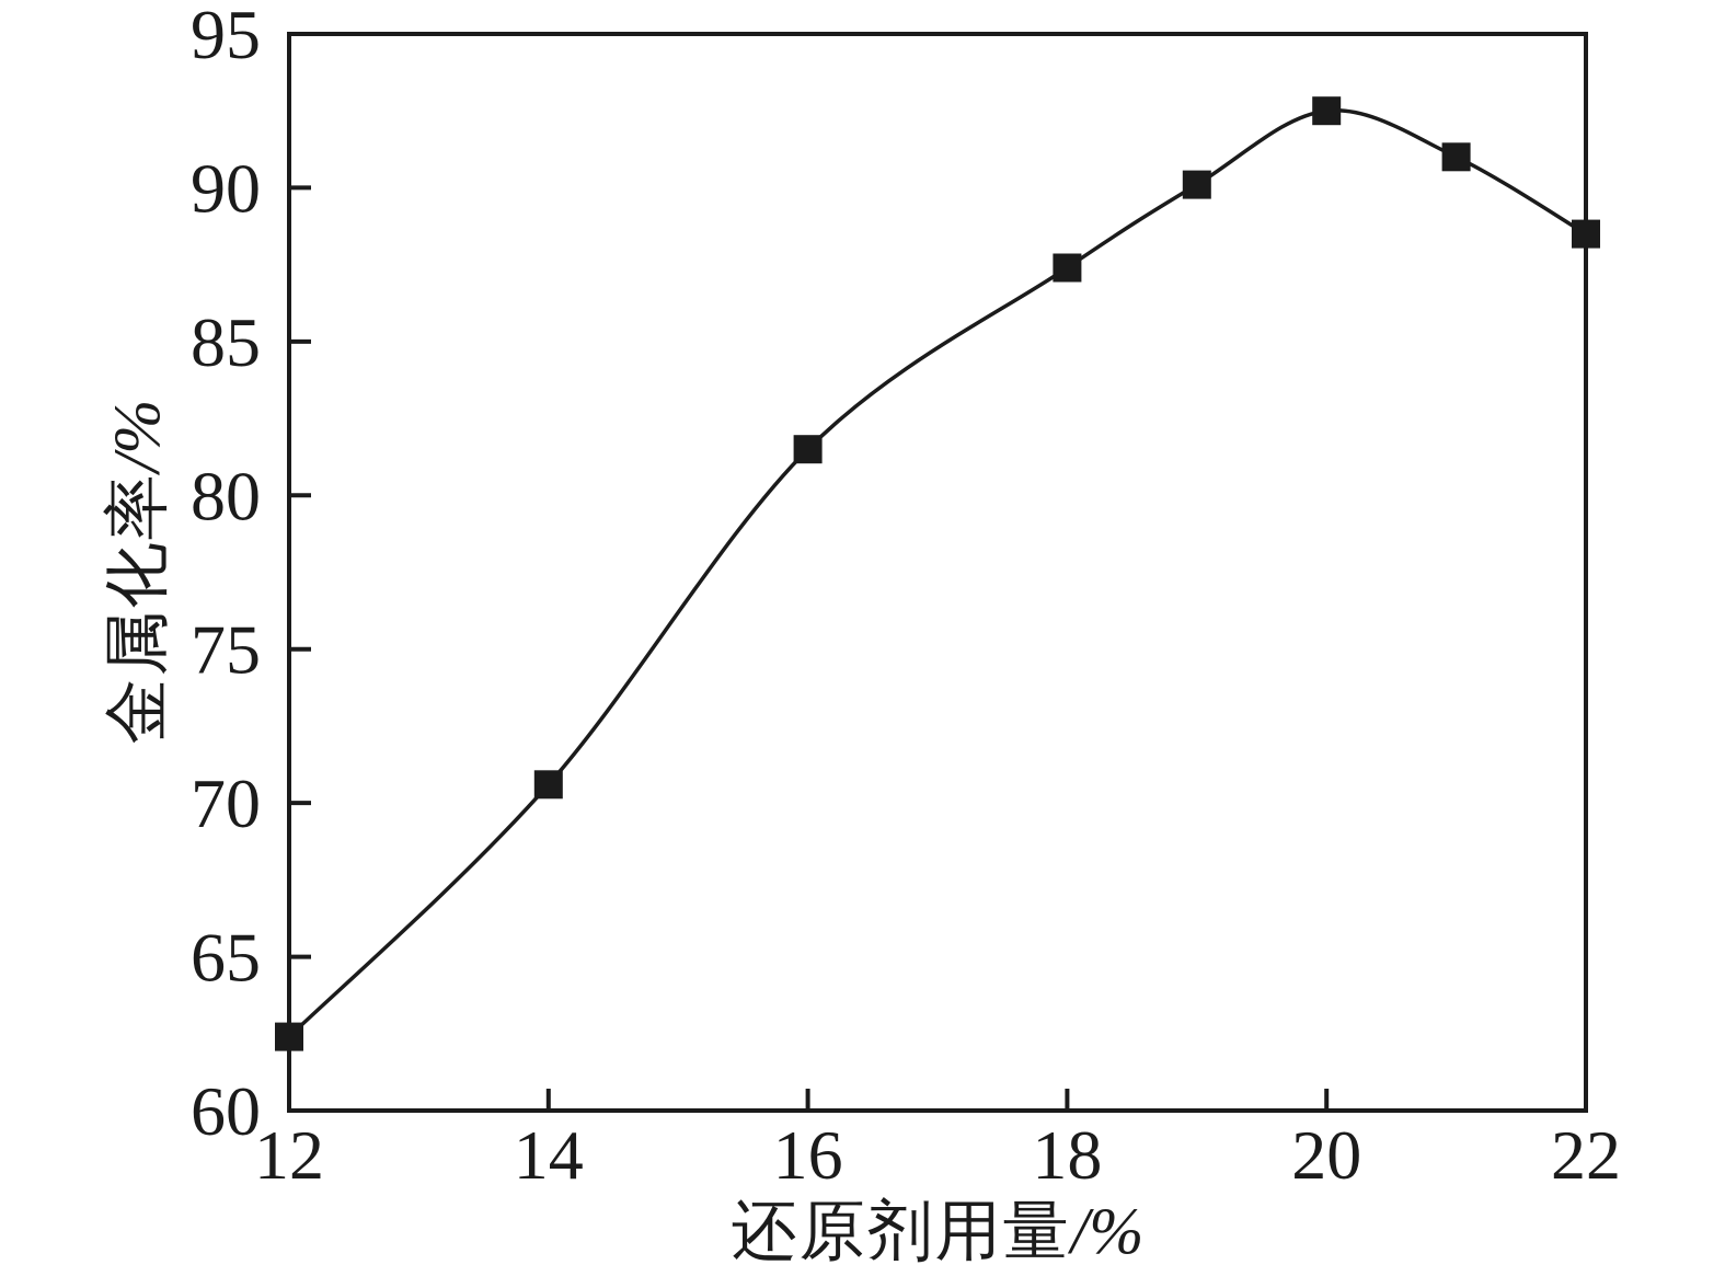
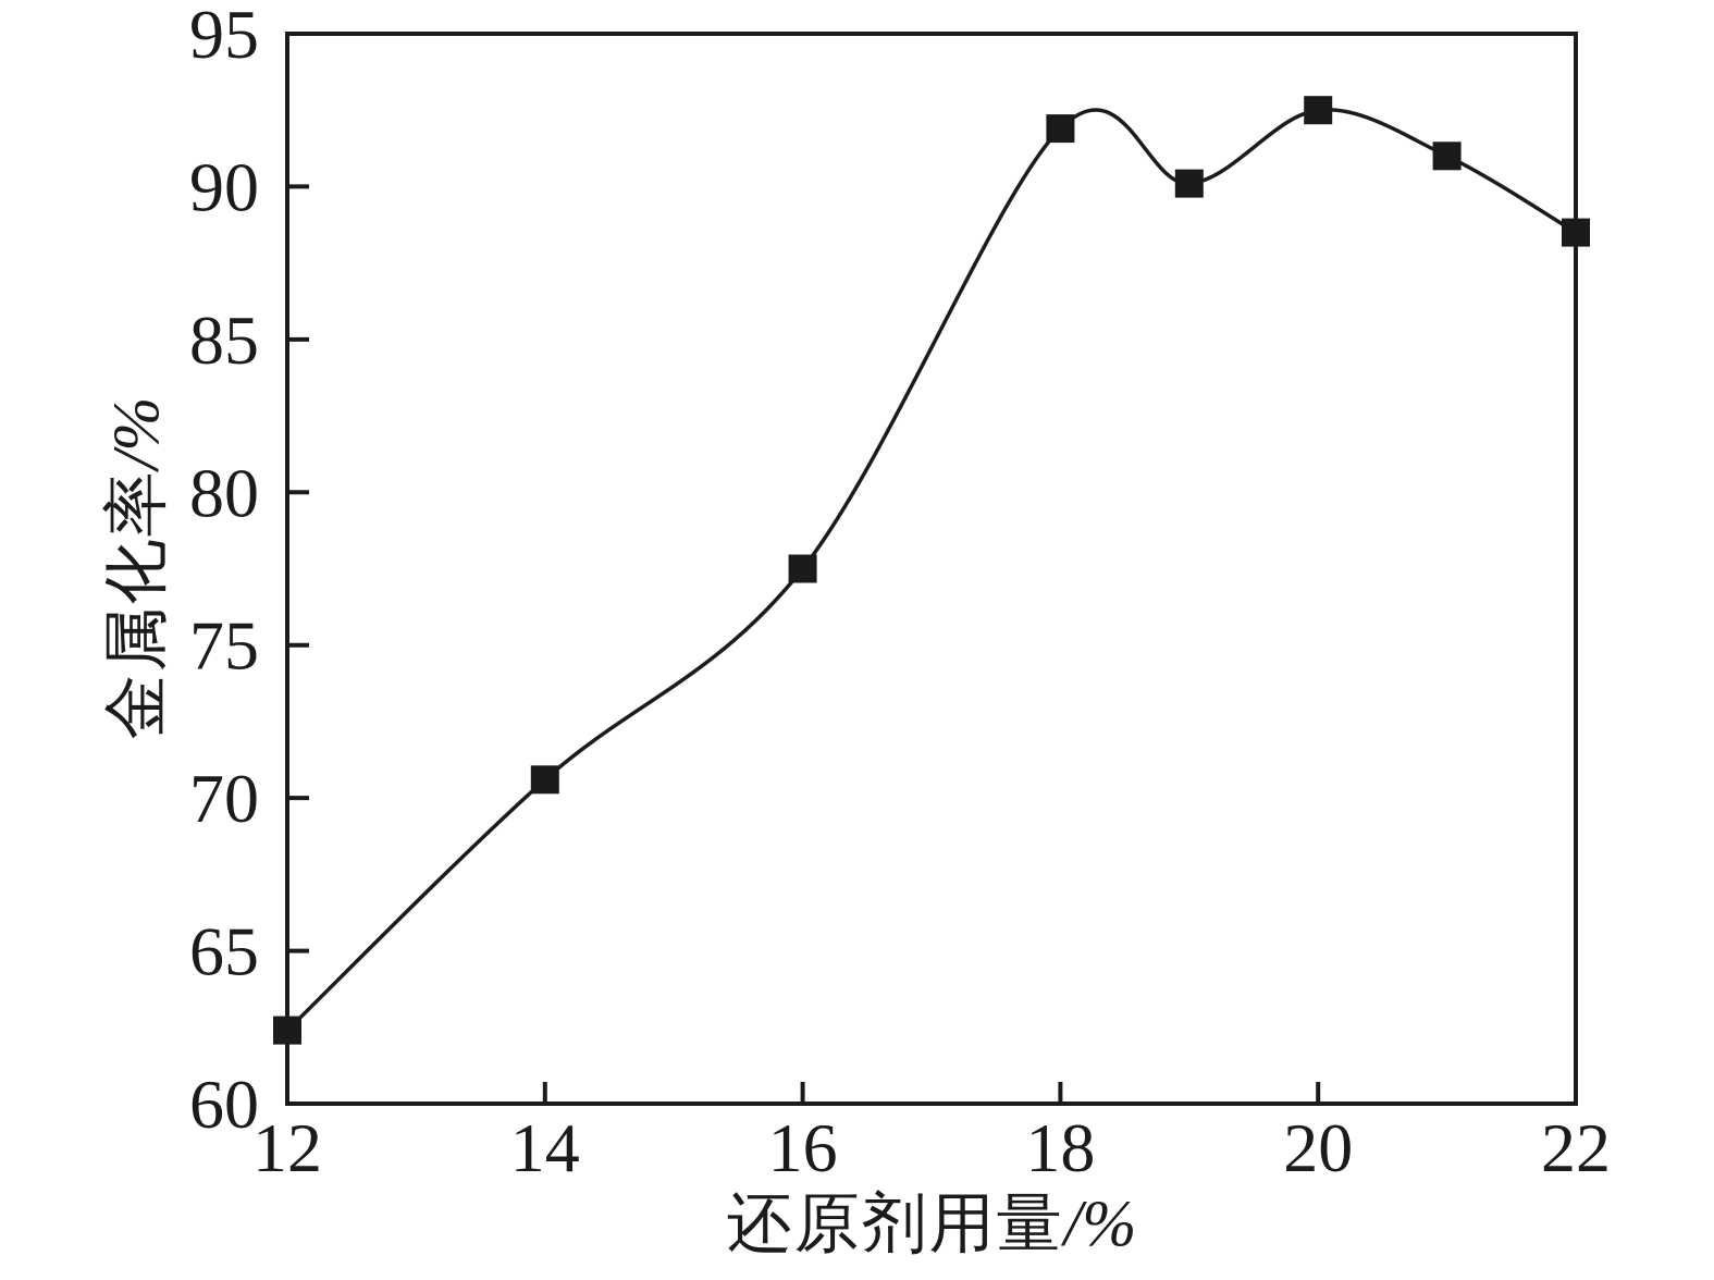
16: 81.5 -> 77.5
18: 87.4 -> 91.9
